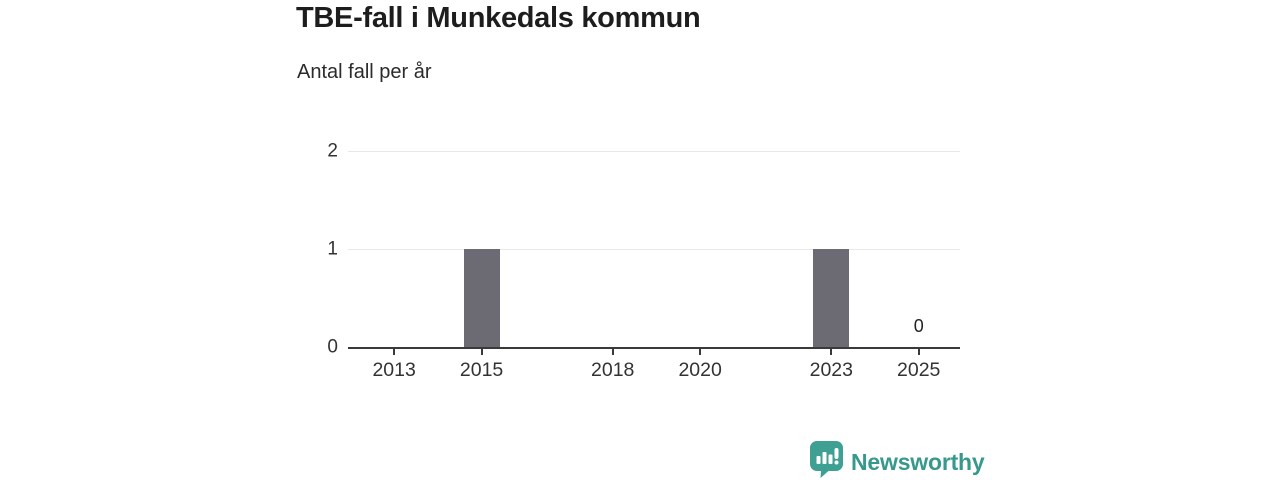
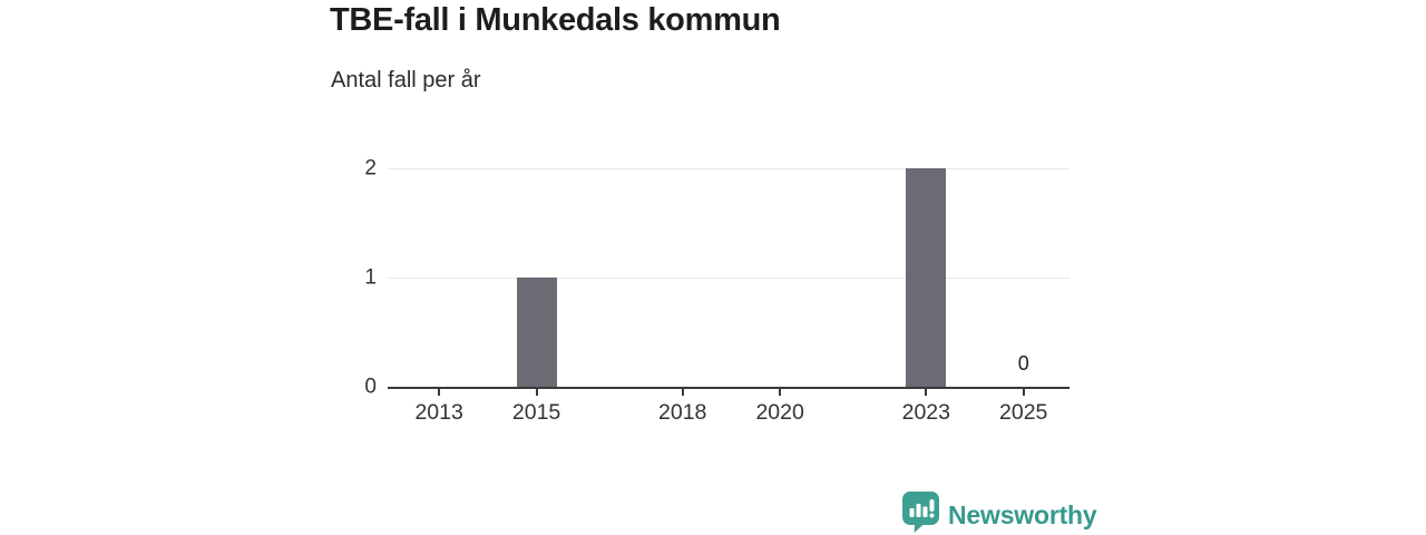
2023: 1 -> 2
